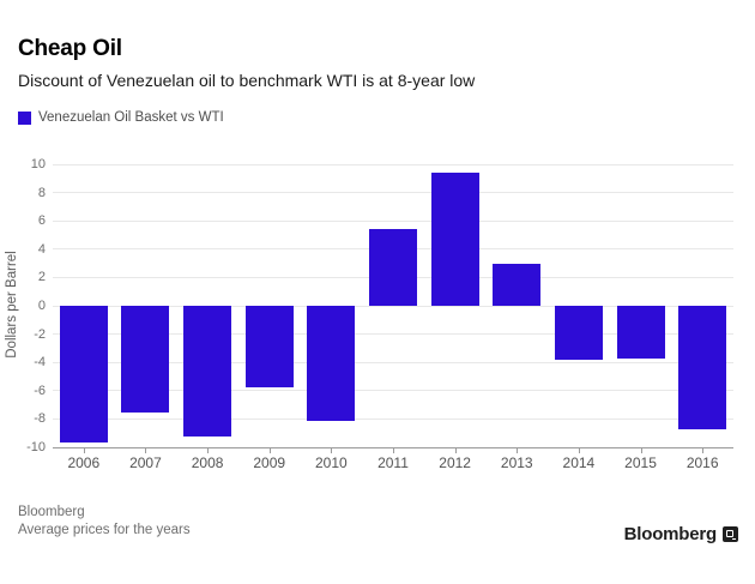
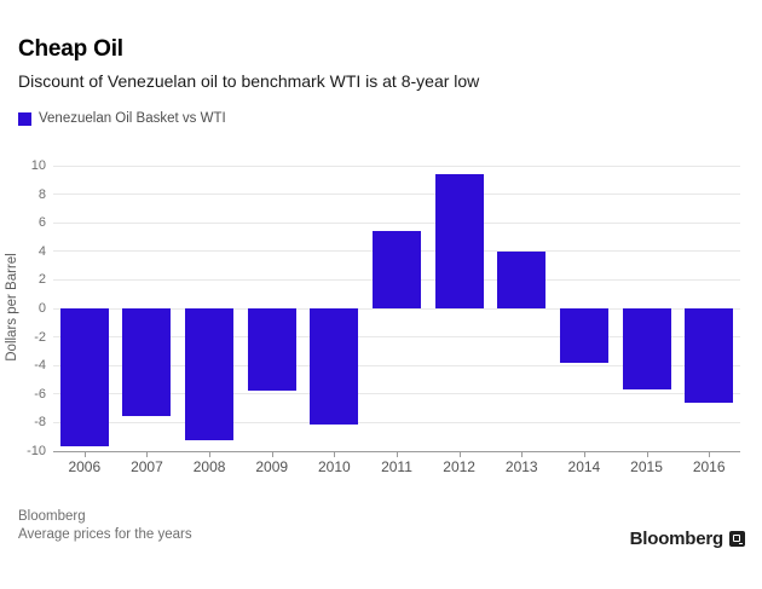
2013: 3.0 -> 4.0
2015: -3.7 -> -5.7
2016: -8.7 -> -6.6
